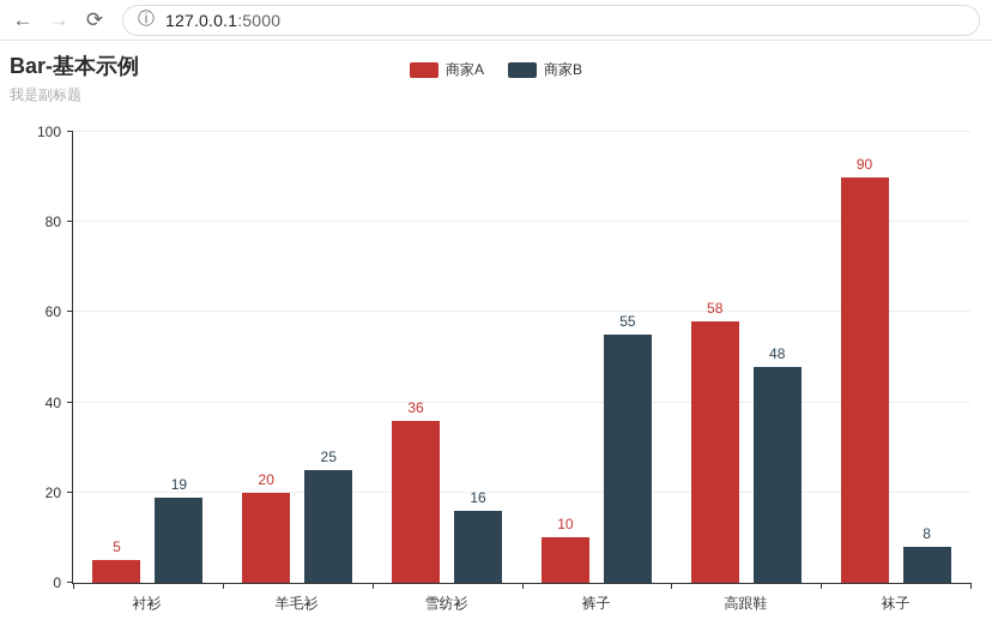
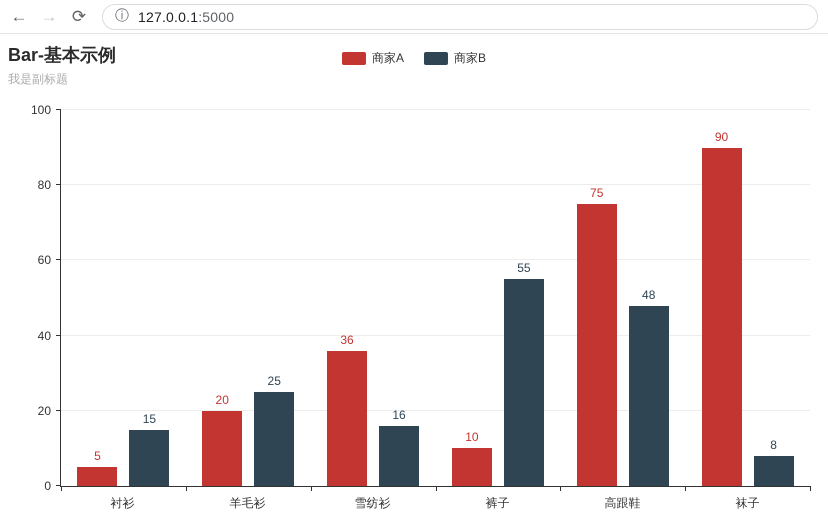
商家B/衬衫: 19 -> 15
商家A/高跟鞋: 58 -> 75
